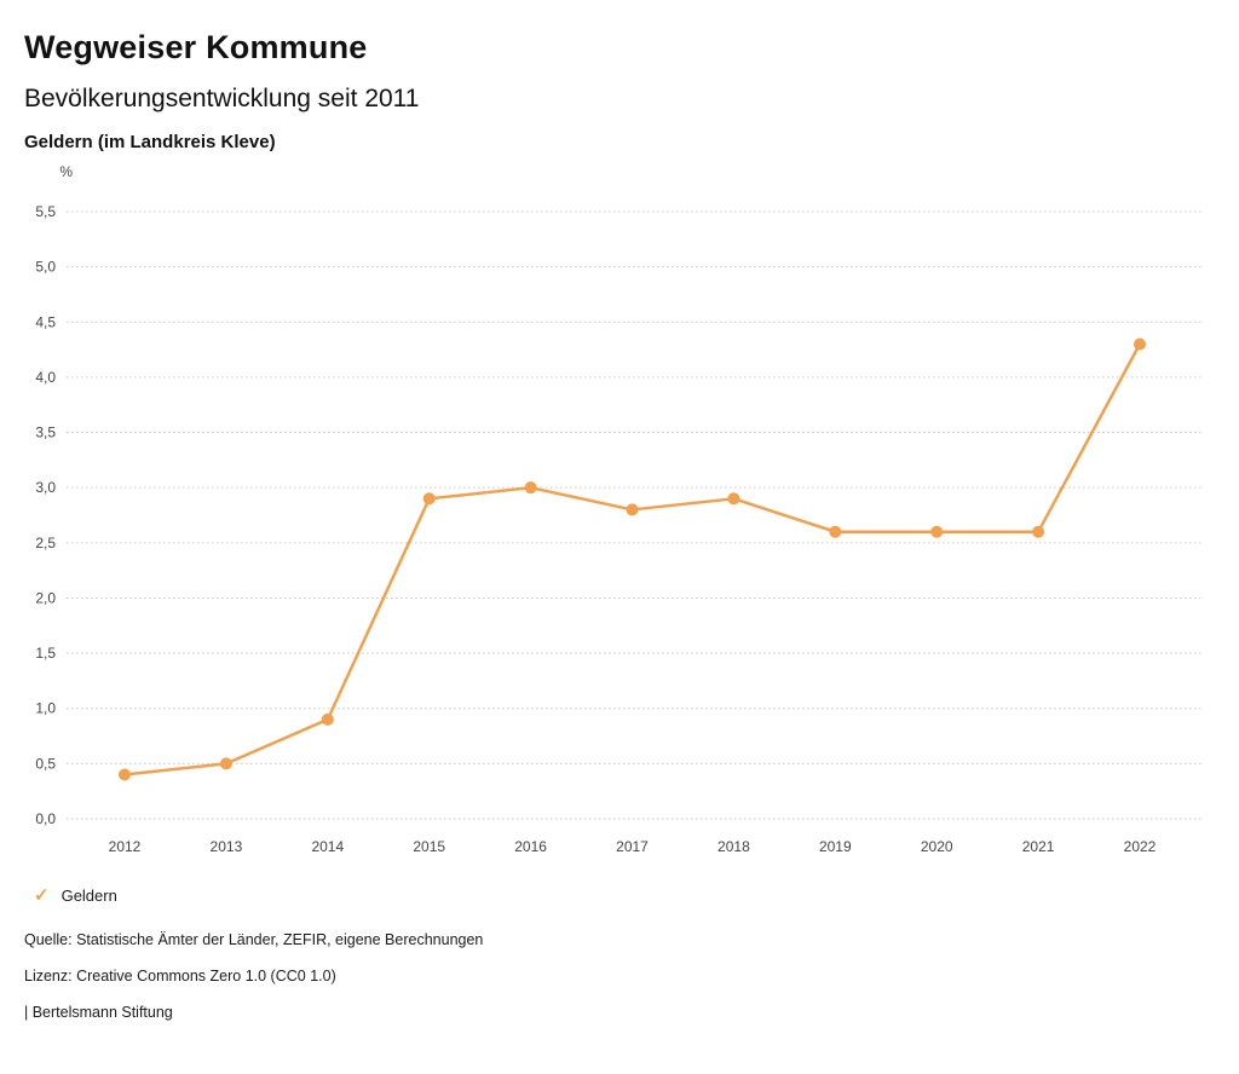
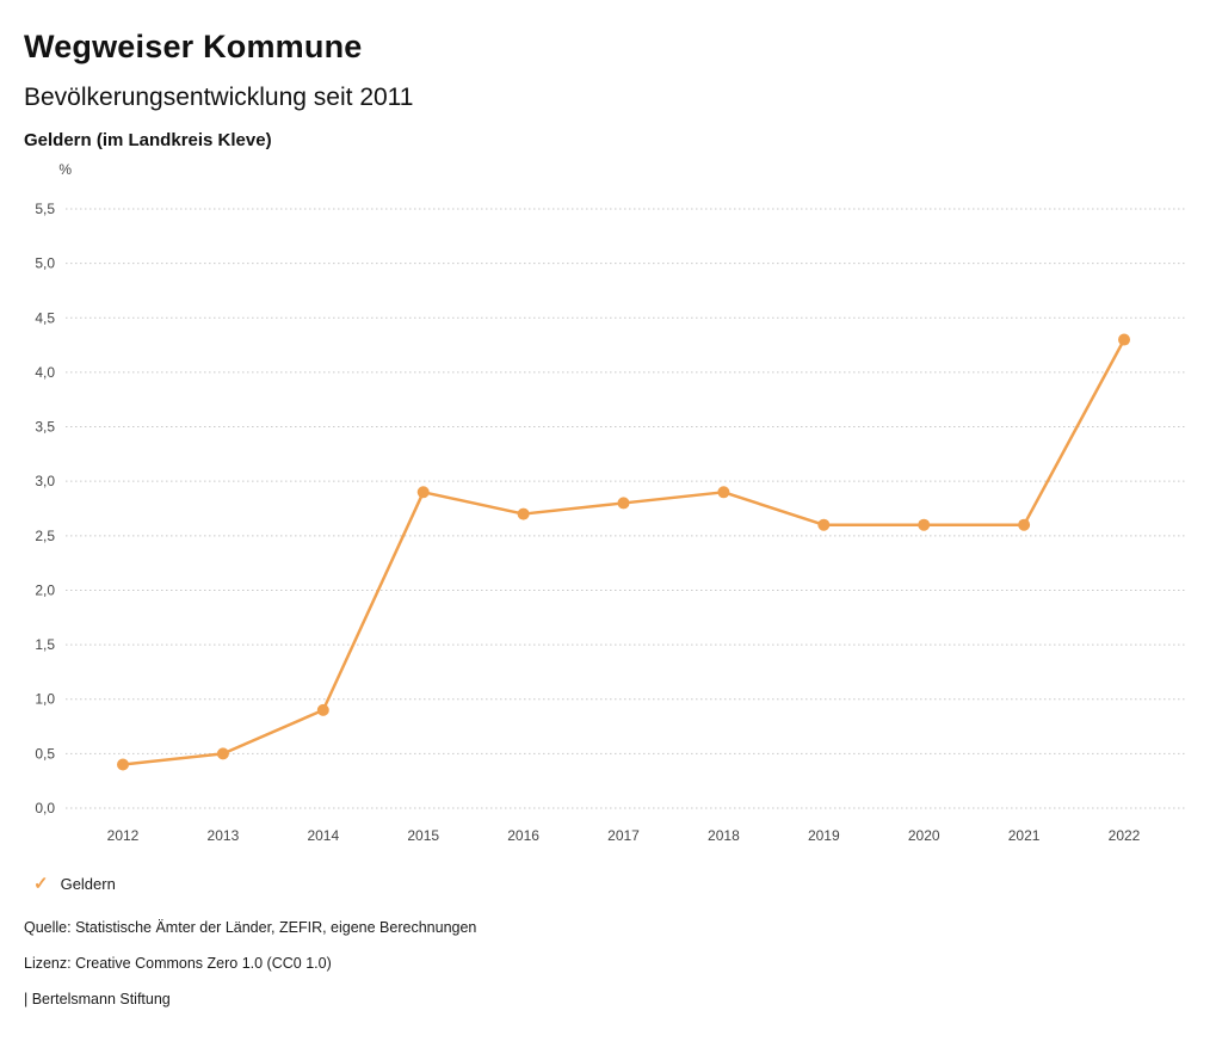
2016: 3,0 -> 2,7
